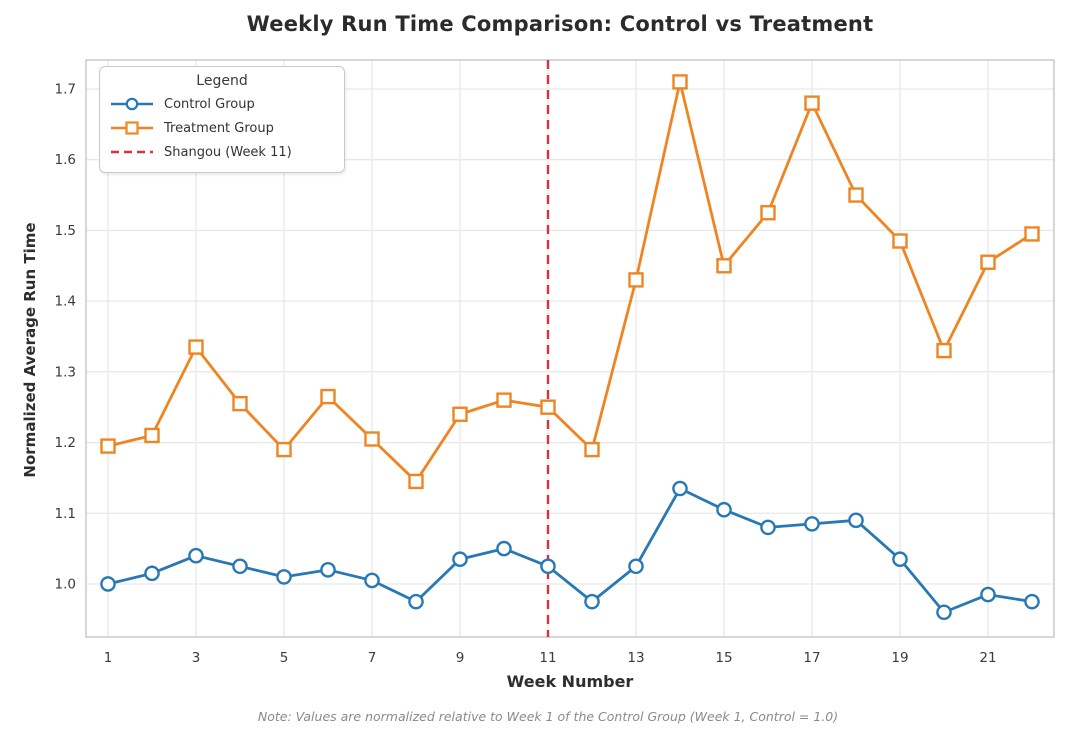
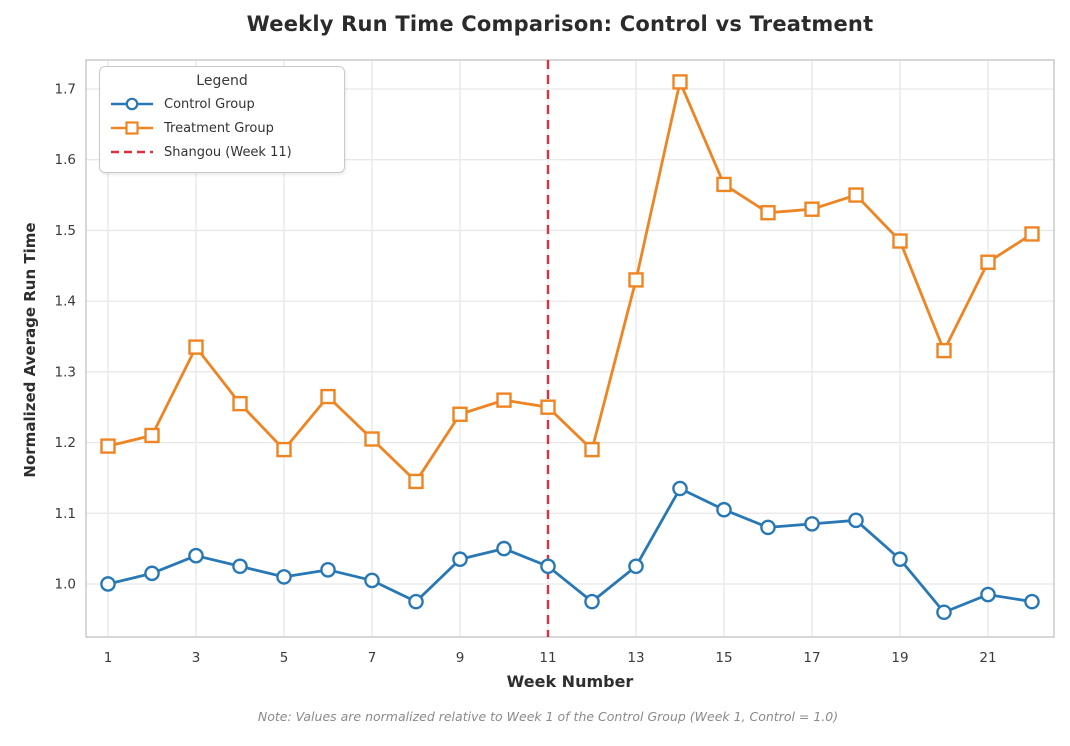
Treatment Group/15: 1.45 -> 1.56
Treatment Group/17: 1.68 -> 1.53
